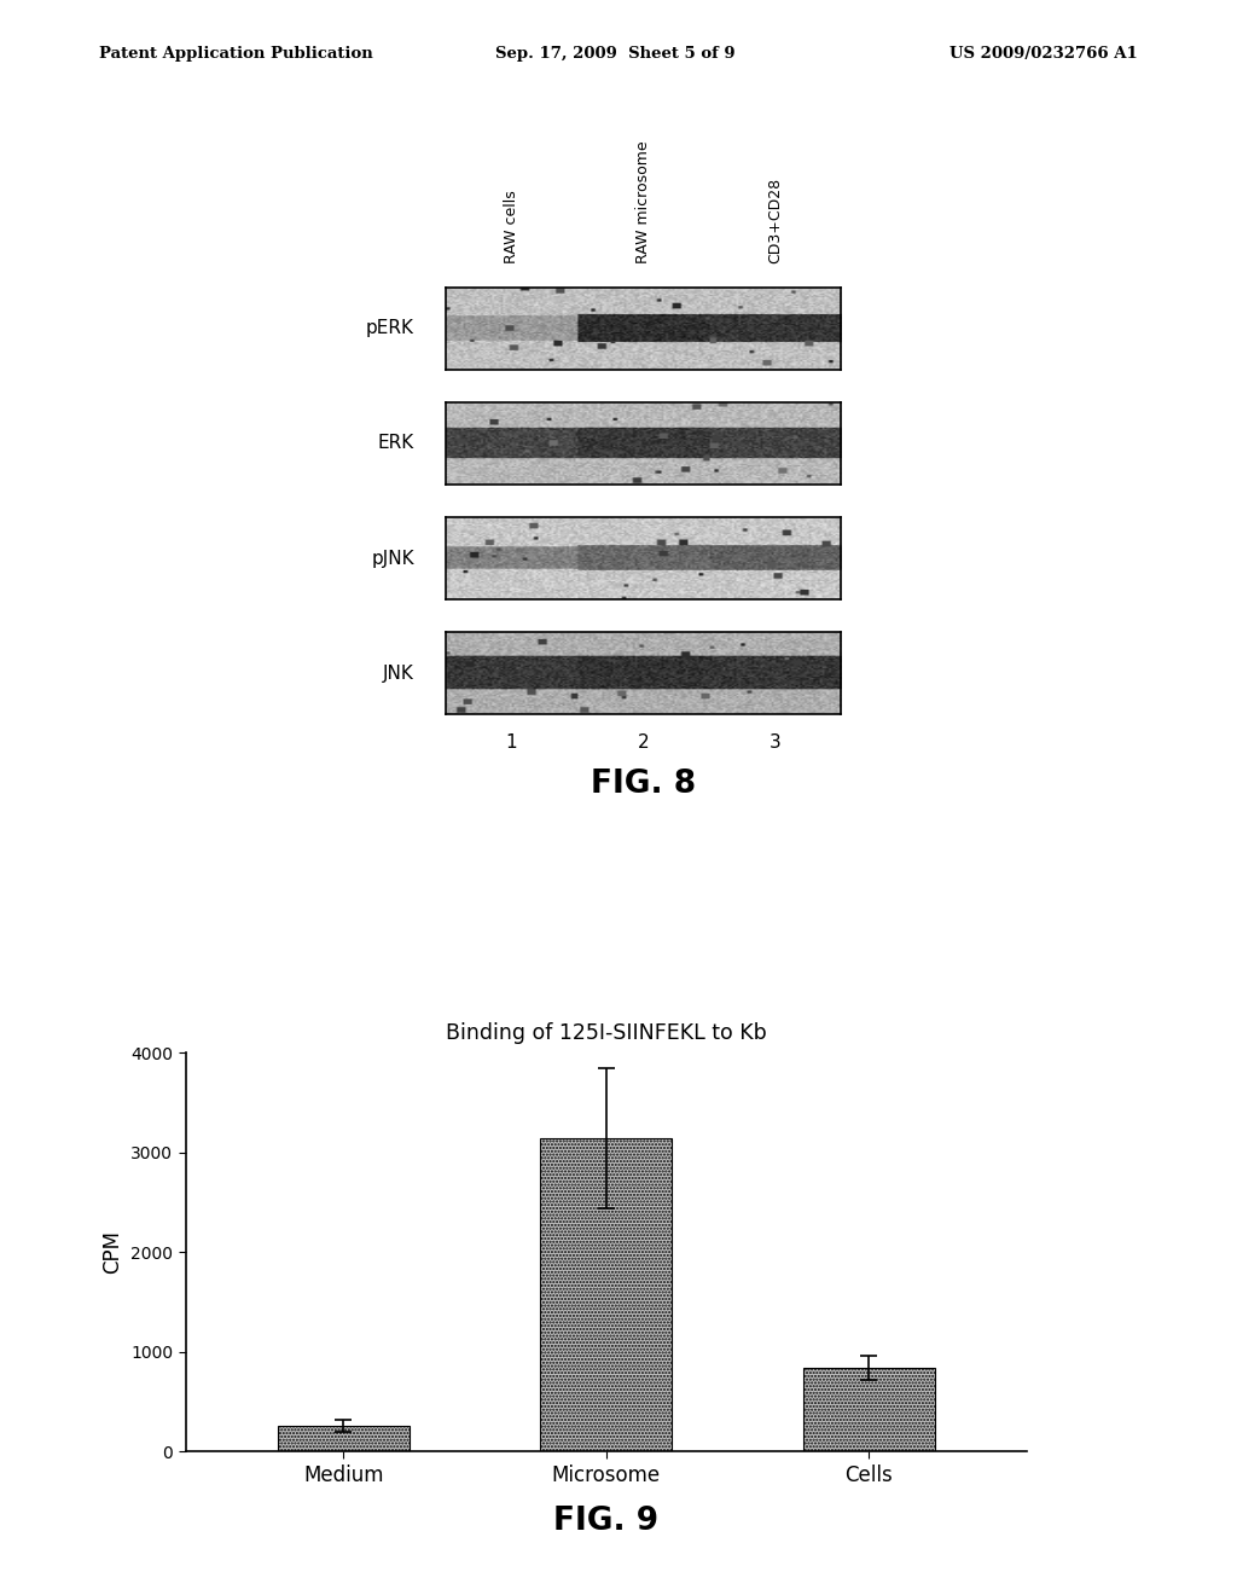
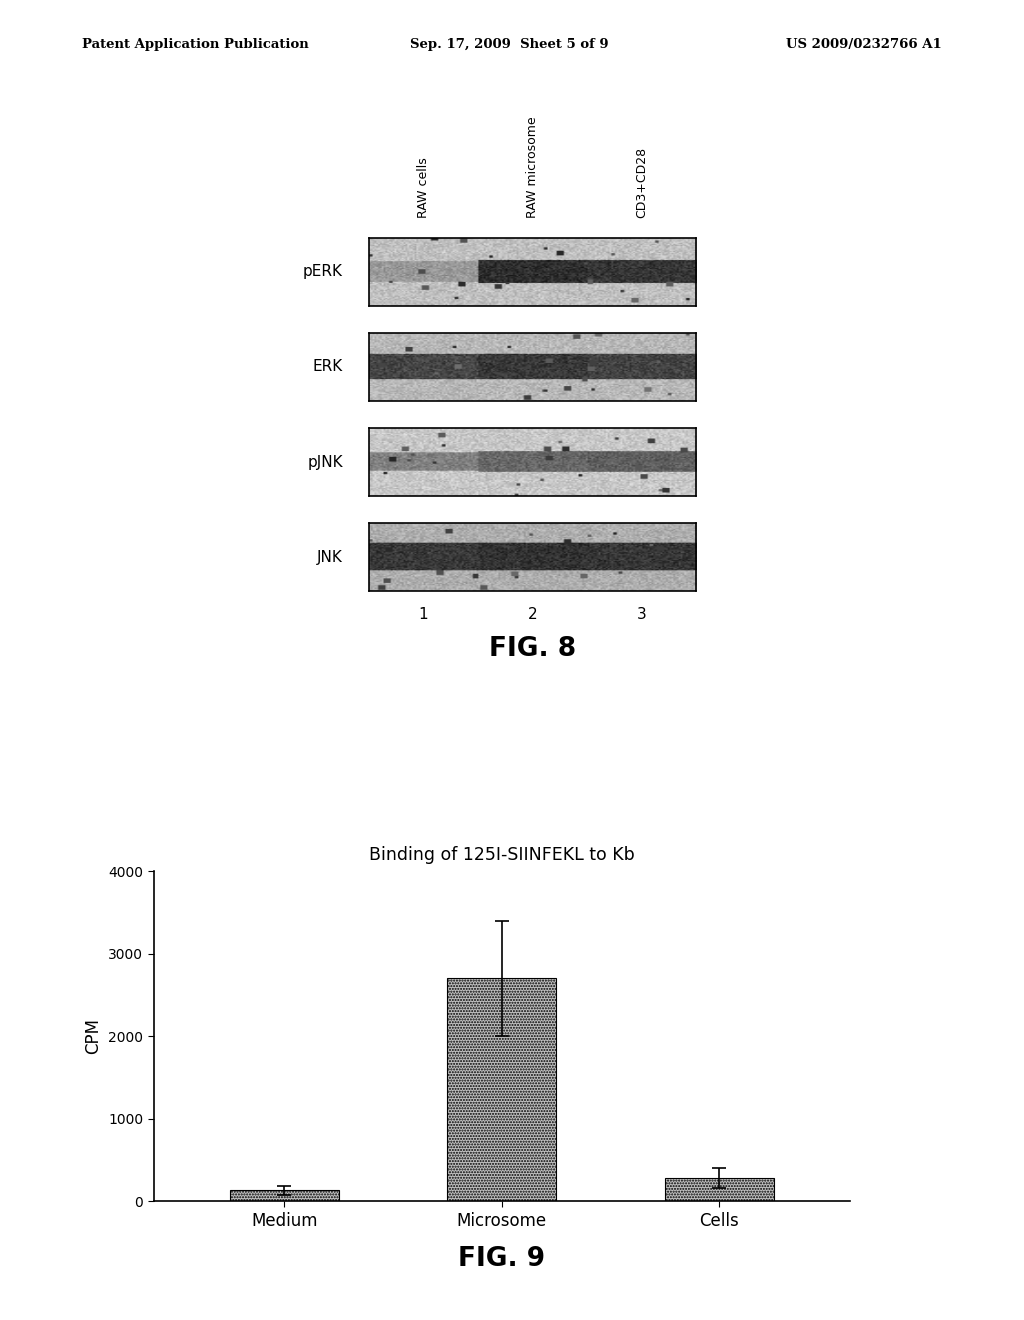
Medium: 260 -> 130
Microsome: 3140 -> 2700
Cells: 840 -> 280
